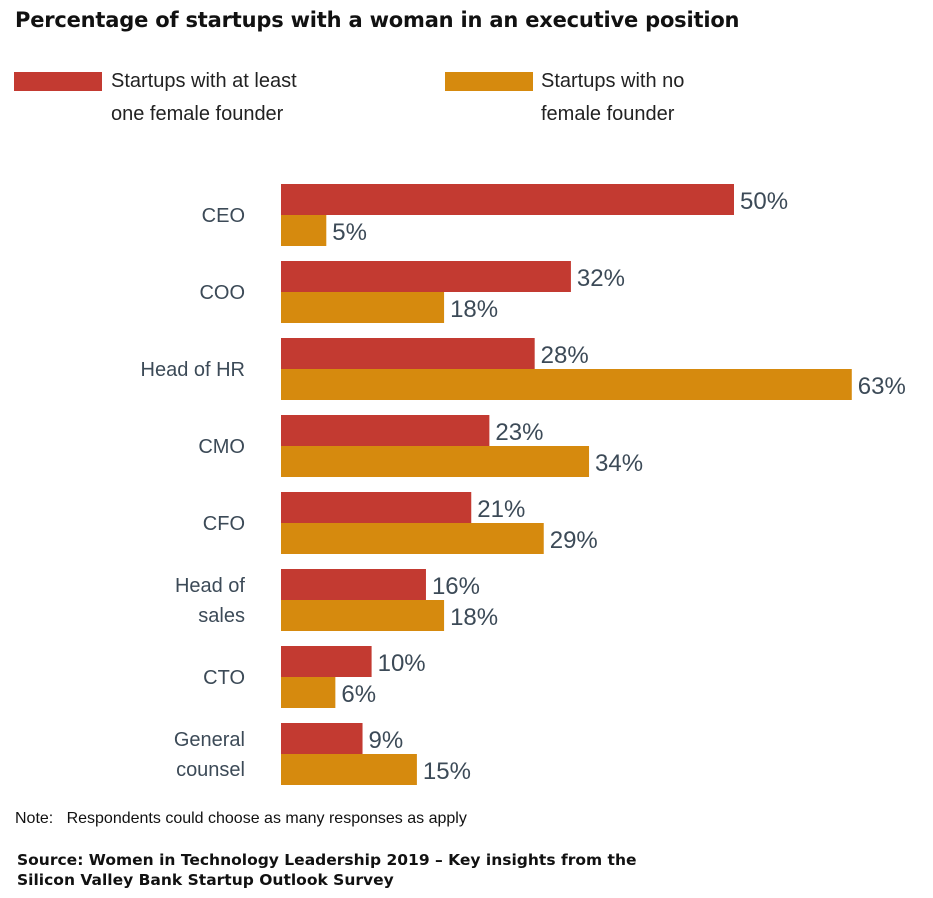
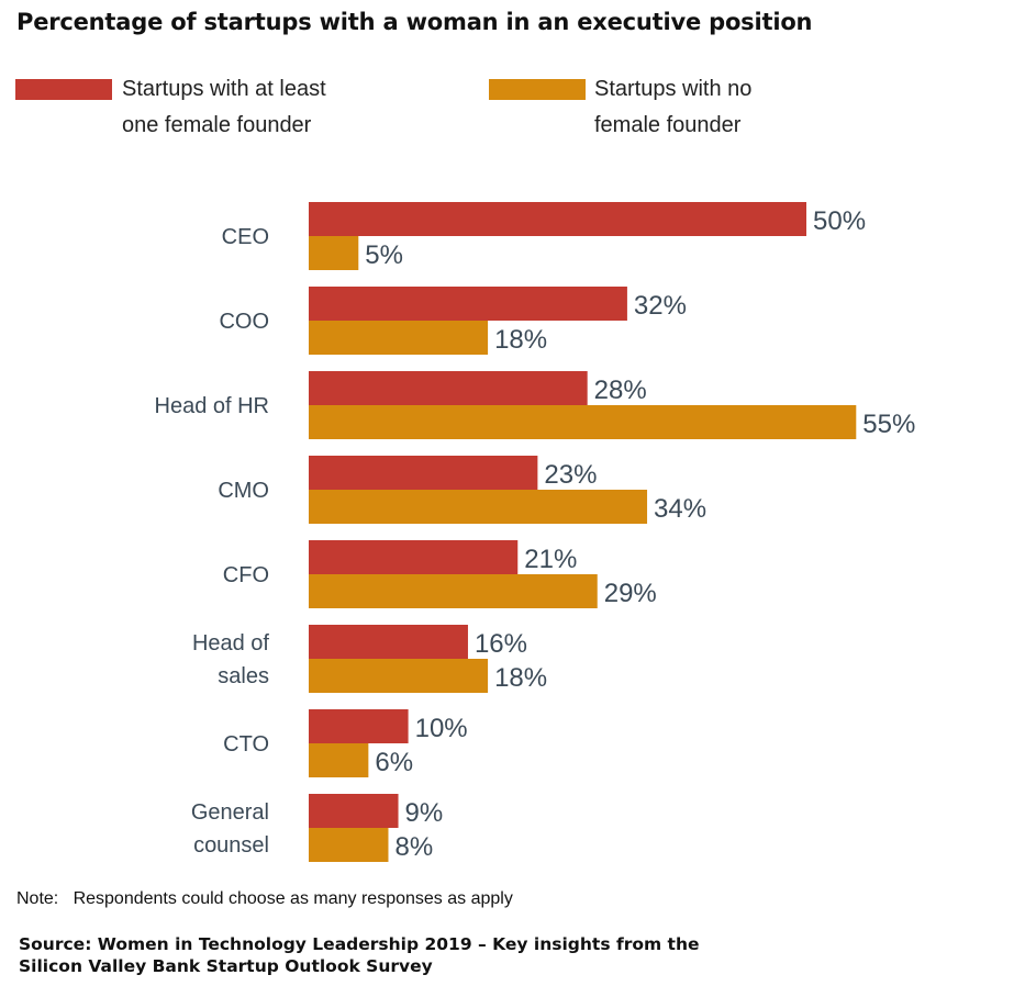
Startups with no female founder/Head of HR: 63% -> 55%
Startups with no female founder/General counsel: 15% -> 8%
